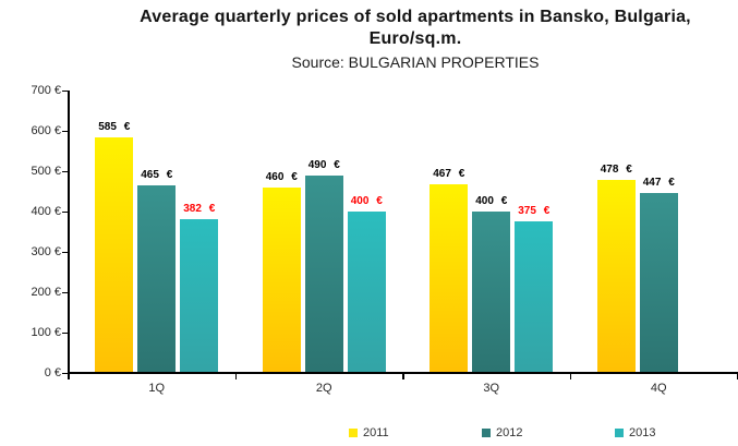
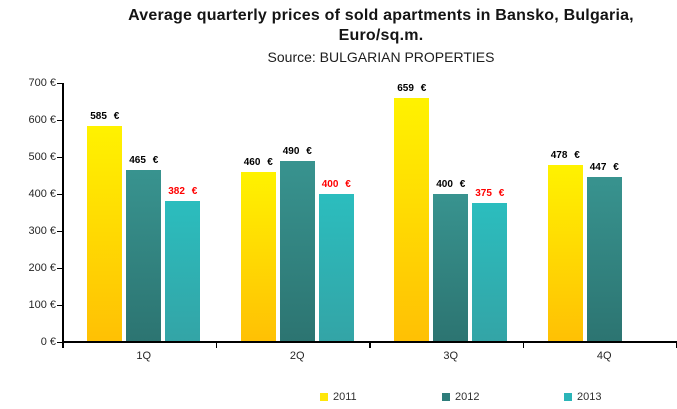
2011/3Q: 467 -> 659
